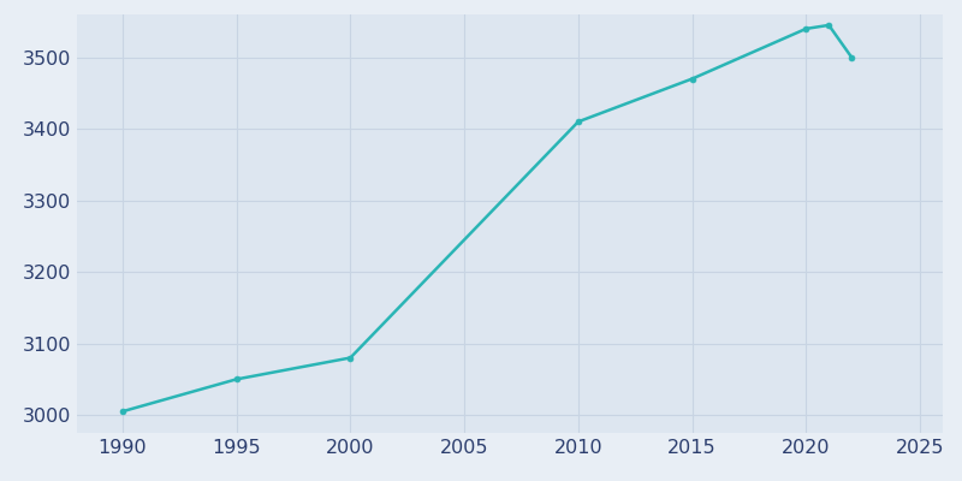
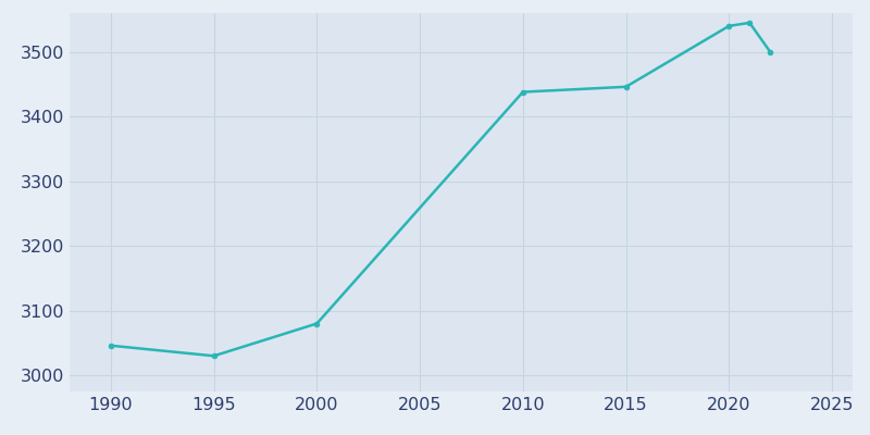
1990: 3005 -> 3046
1995: 3050 -> 3030
2010: 3410 -> 3438
2015: 3470 -> 3446
